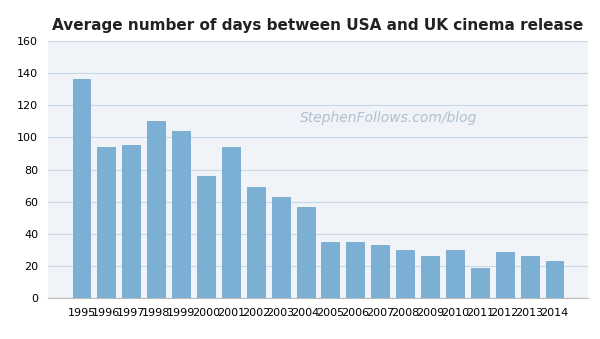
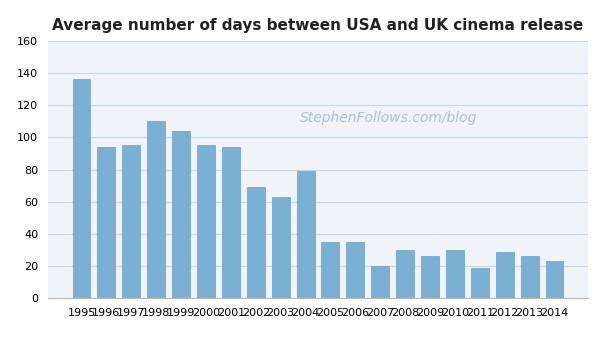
2000: 76 -> 95
2004: 57 -> 79
2007: 33 -> 20
